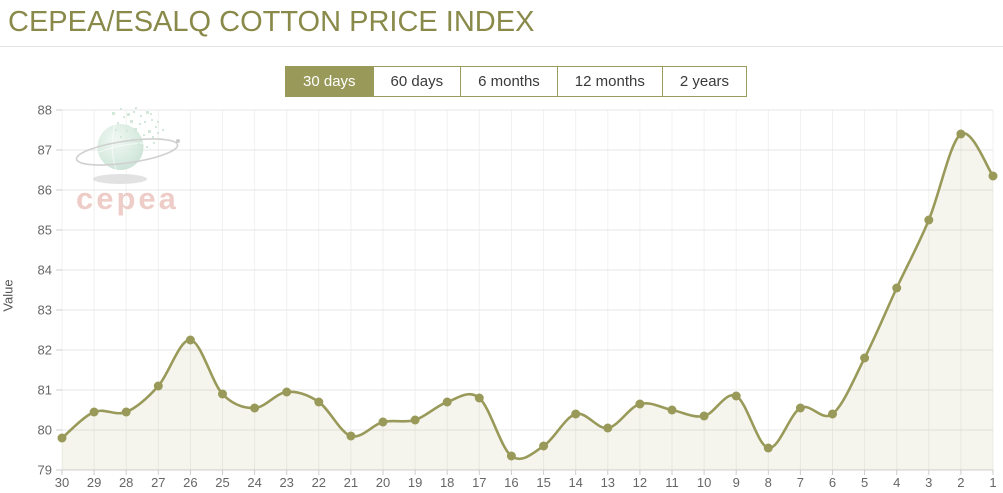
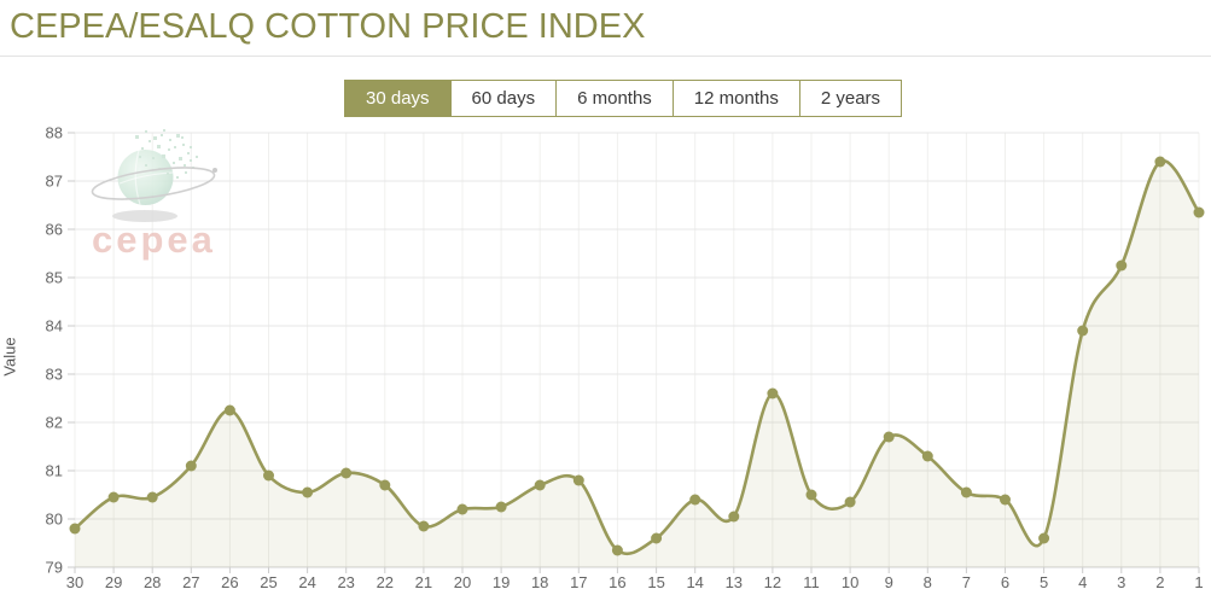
12: 80.7 -> 82.6
9: 80.8 -> 81.7
8: 79.5 -> 81.3
5: 81.8 -> 79.6
4: 83.5 -> 83.9
